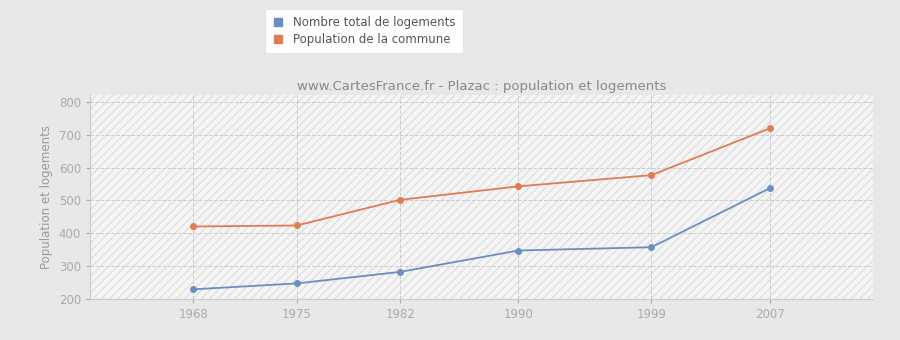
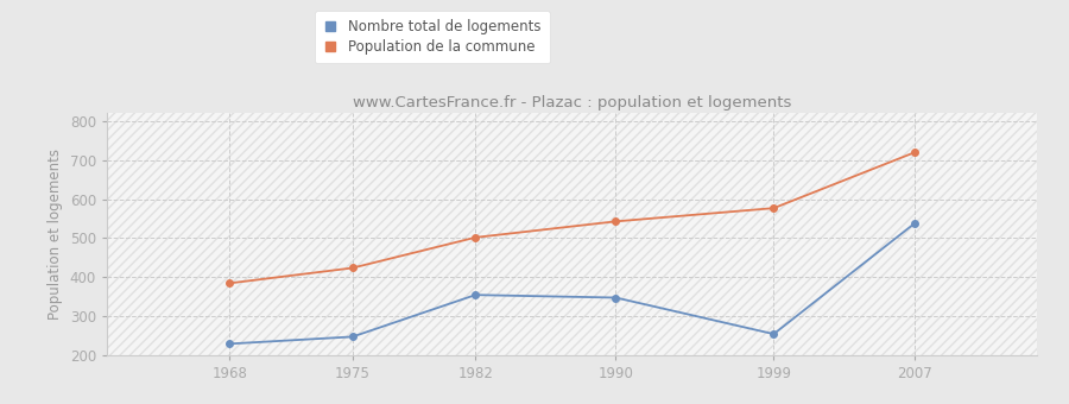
Population de la commune/1968: 421 -> 385
Nombre total de logements/1982: 283 -> 355
Nombre total de logements/1999: 358 -> 255
